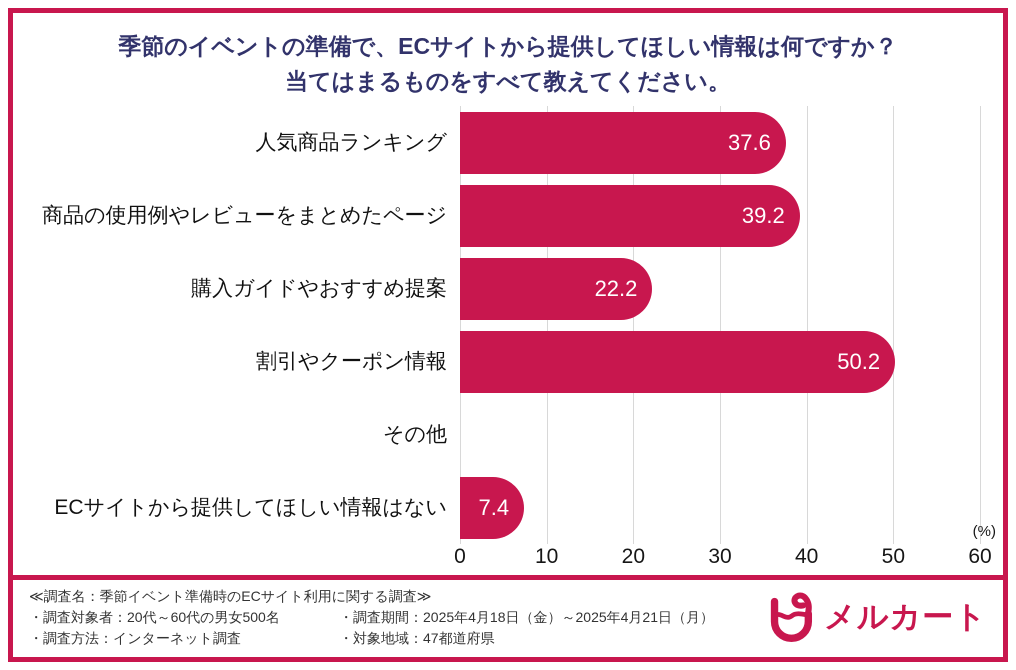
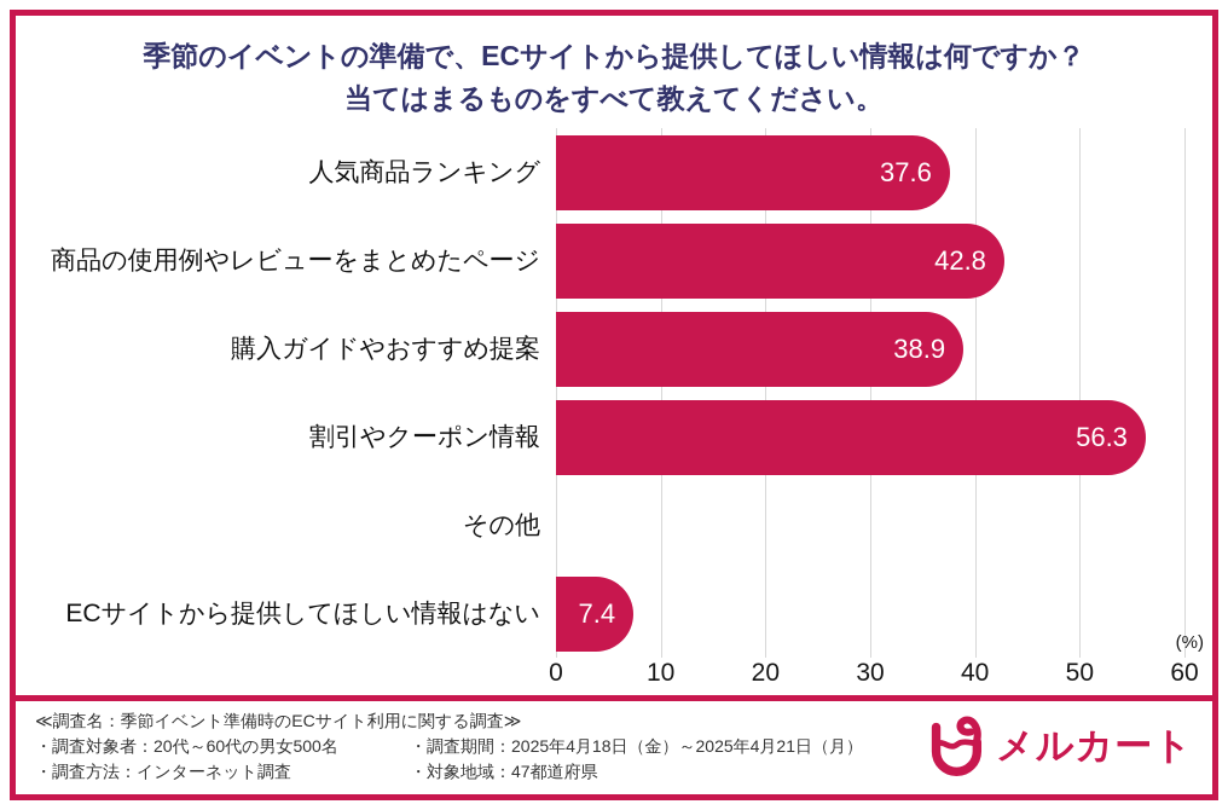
商品の使用例やレビューをまとめたページ: 39.2 -> 42.8
購入ガイドやおすすめ提案: 22.2 -> 38.9
割引やクーポン情報: 50.2 -> 56.3
